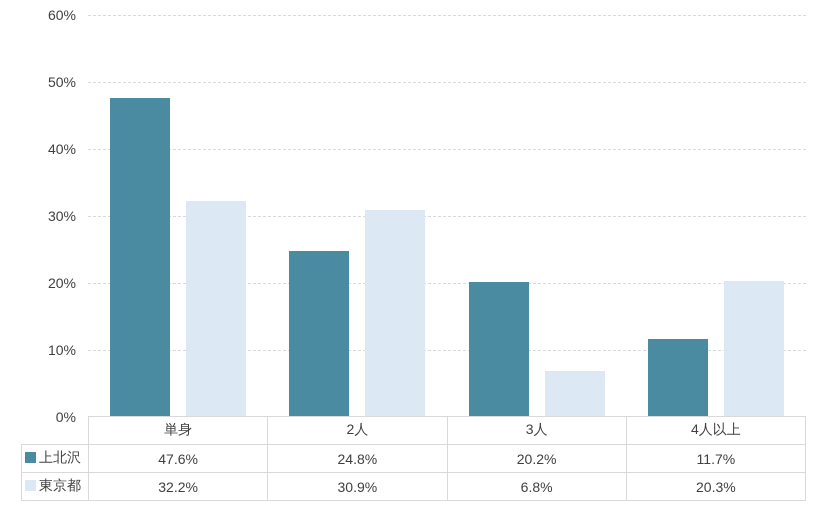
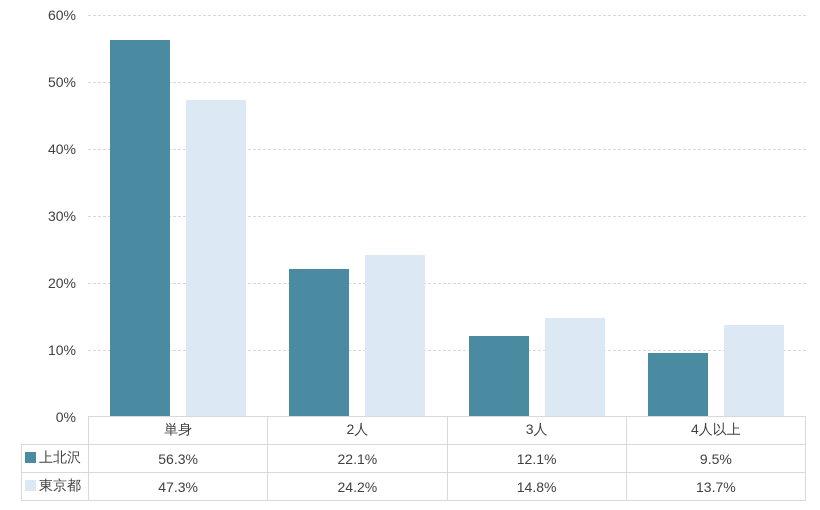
上北沢/単身: 47.6% -> 56.3%
東京都/単身: 32.2% -> 47.3%
上北沢/2人: 24.8% -> 22.1%
東京都/2人: 30.9% -> 24.2%
上北沢/3人: 20.2% -> 12.1%
東京都/3人: 6.8% -> 14.8%
上北沢/4人以上: 11.7% -> 9.5%
東京都/4人以上: 20.3% -> 13.7%
